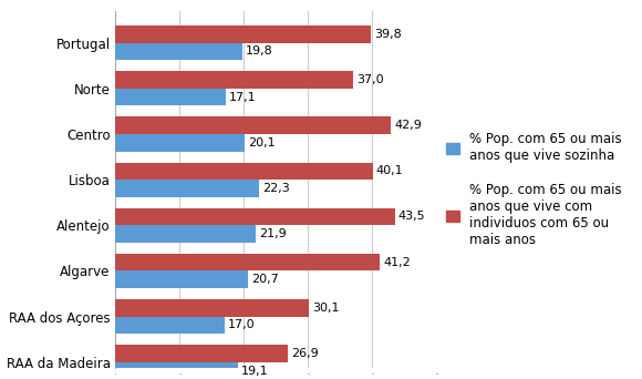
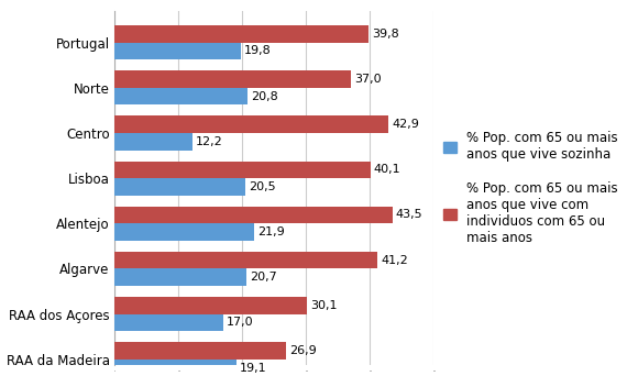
% Pop. com 65 ou mais anos que vive sozinha/Norte: 17,1 -> 20,8
% Pop. com 65 ou mais anos que vive sozinha/Centro: 20,1 -> 12,2
% Pop. com 65 ou mais anos que vive sozinha/Lisboa: 22,3 -> 20,5
